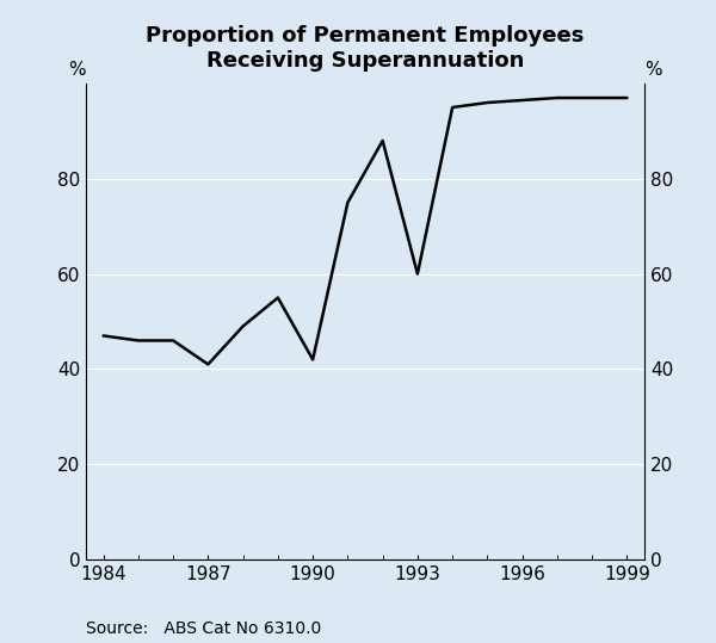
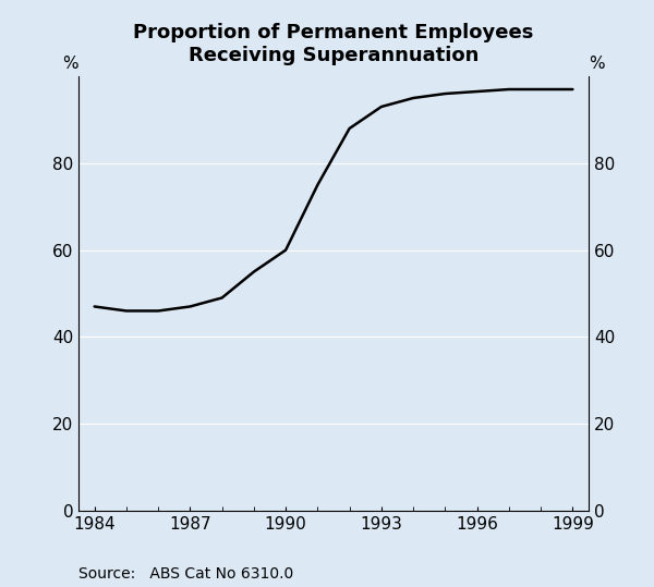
1987: 41.0 -> 47.0
1990: 42.0 -> 60.0
1993: 60.0 -> 93.0
